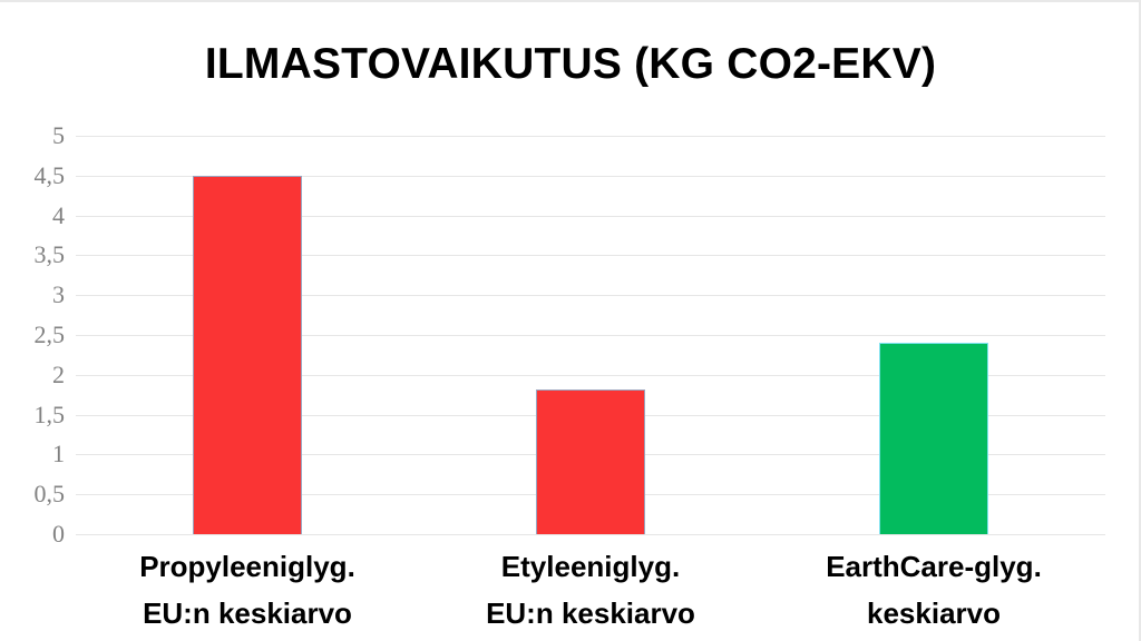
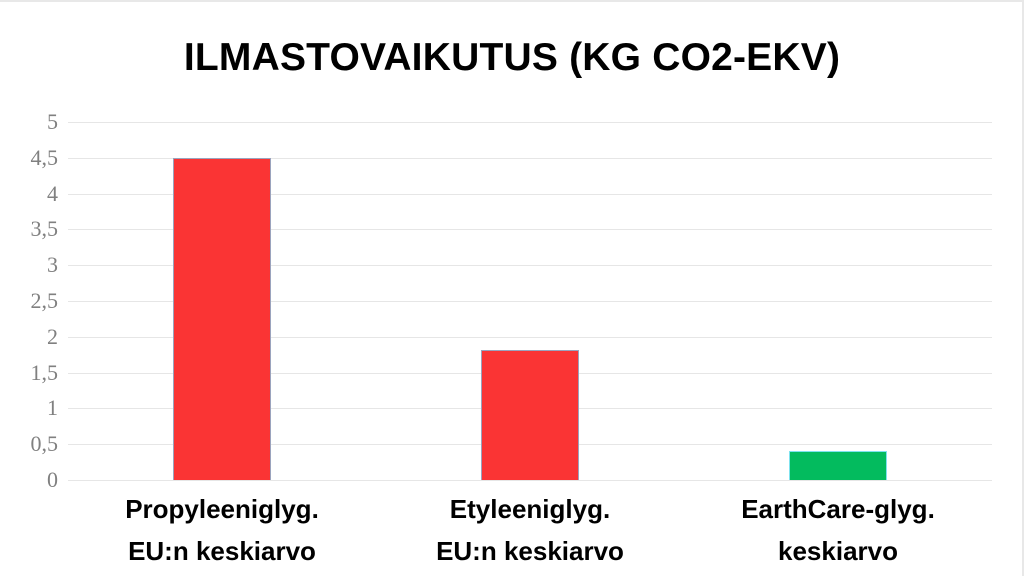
EarthCare-glyg. keskiarvo: 2.4 -> 0.4
